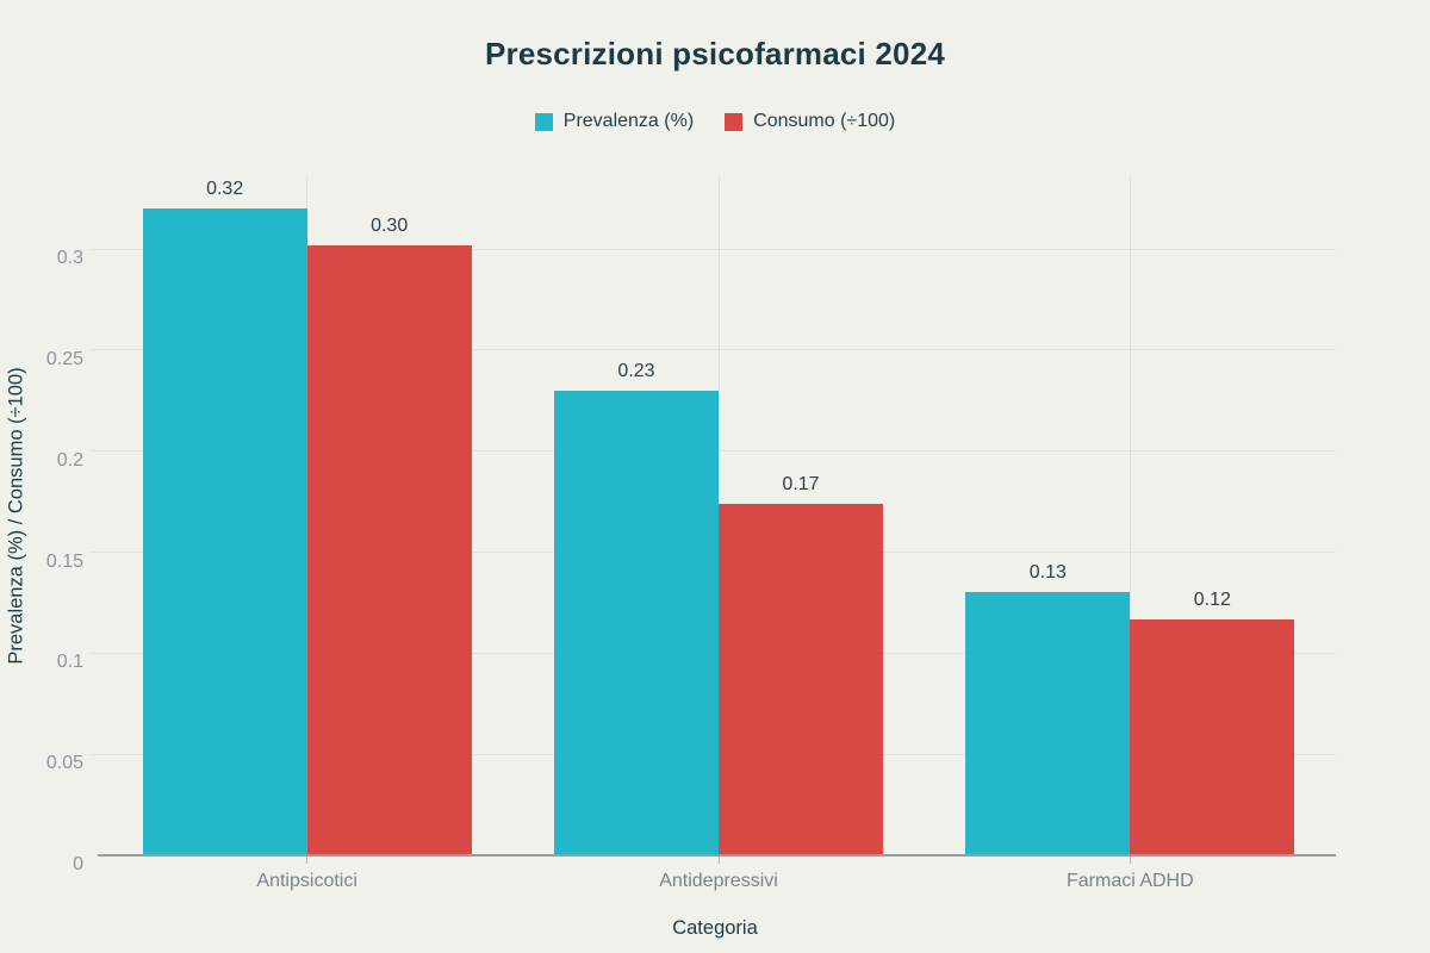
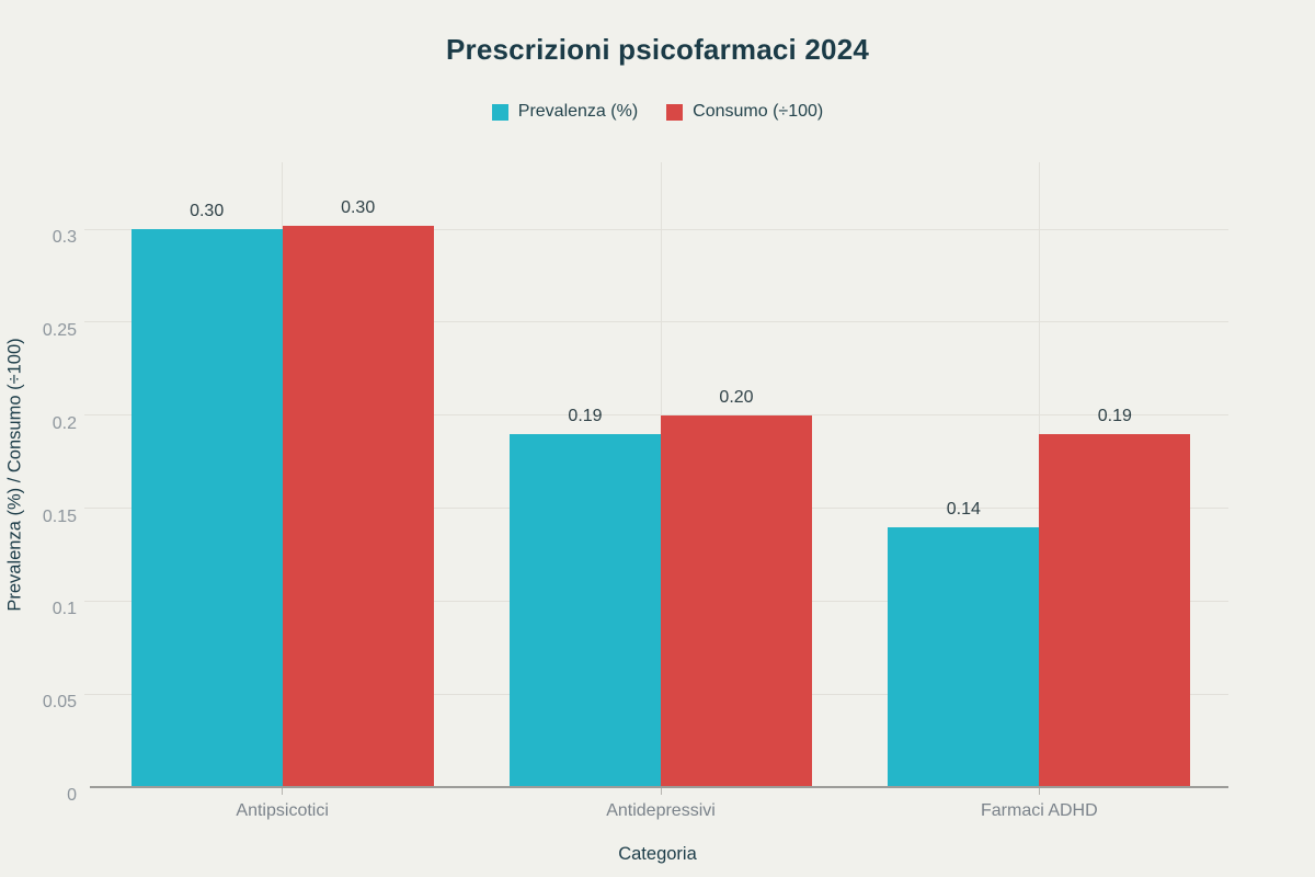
Prevalenza (%)/Antipsicotici: 0.32 -> 0.30
Prevalenza (%)/Antidepressivi: 0.23 -> 0.19
Consumo (÷100)/Antidepressivi: 0.17 -> 0.20
Prevalenza (%)/Farmaci ADHD: 0.13 -> 0.14
Consumo (÷100)/Farmaci ADHD: 0.12 -> 0.19
